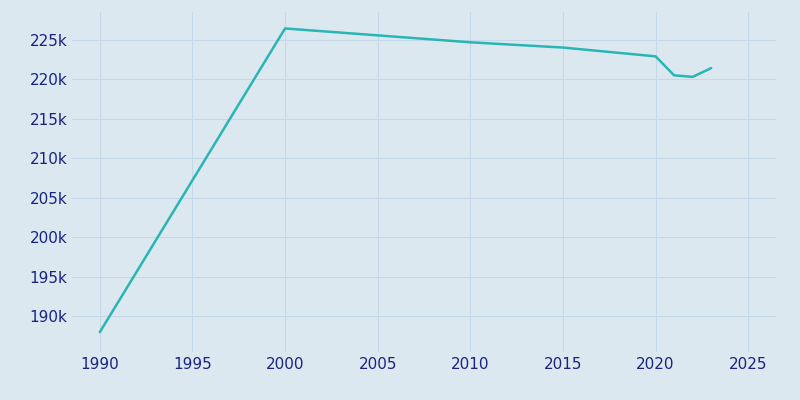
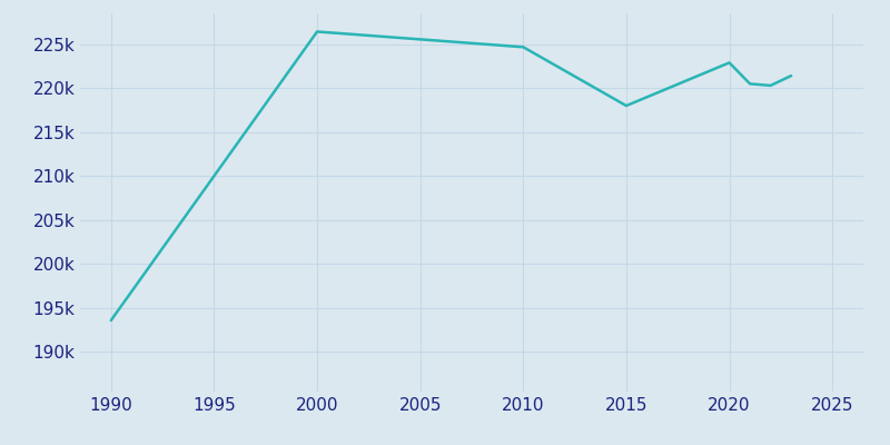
1990: 188.0k -> 193.6k
2015: 224.0k -> 218.0k
